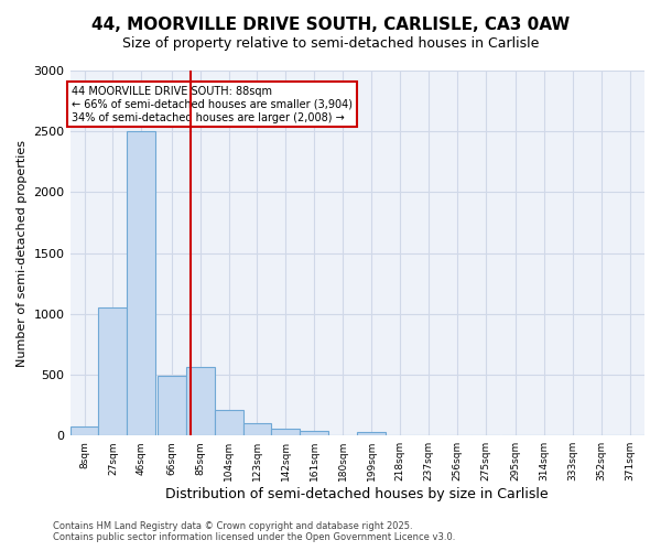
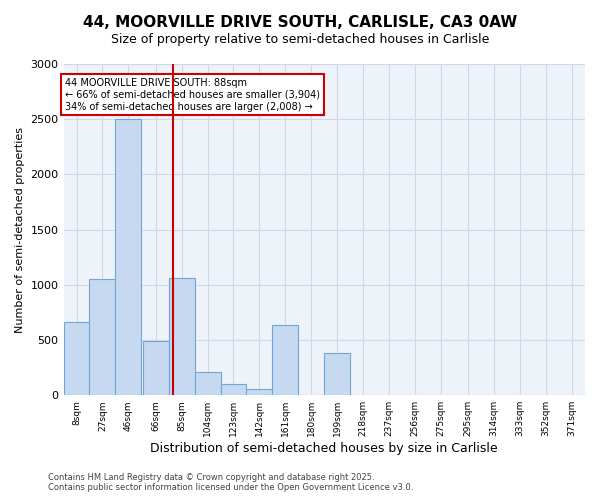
8sqm: 80 -> 660
85sqm: 560 -> 1060
161sqm: 40 -> 640
199sqm: 30 -> 380
